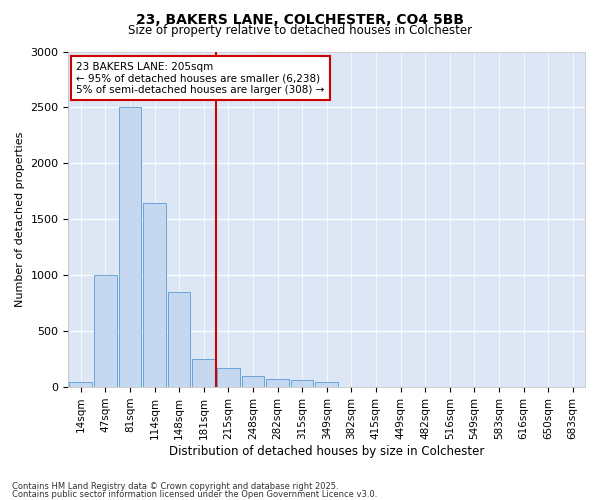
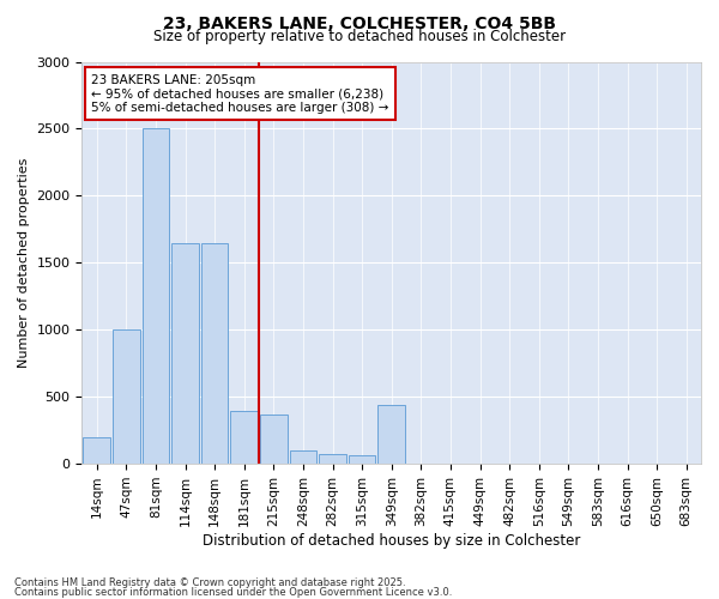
14sqm: 50 -> 200
148sqm: 850 -> 1650
181sqm: 250 -> 390
215sqm: 170 -> 370
349sqm: 50 -> 440
